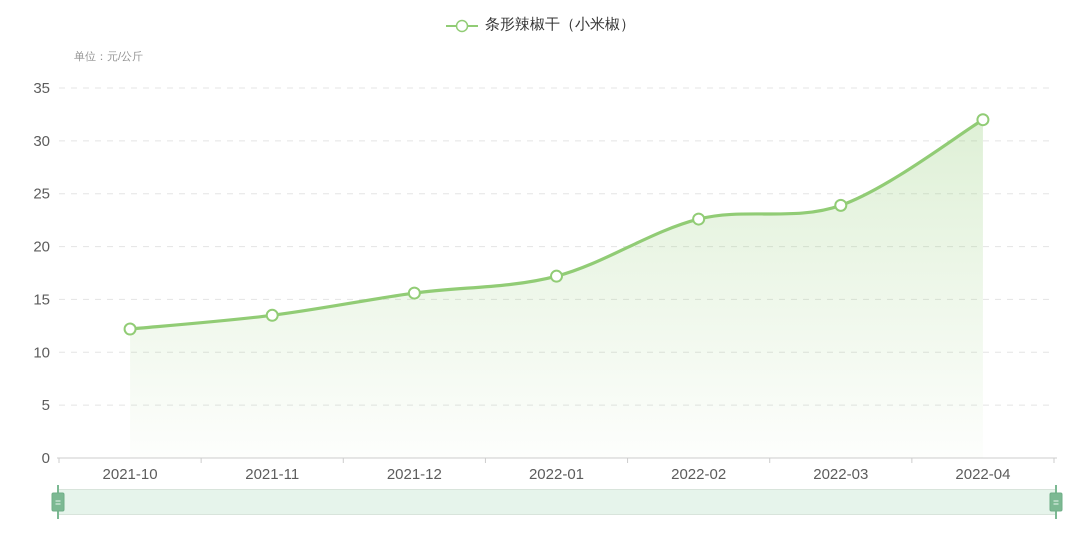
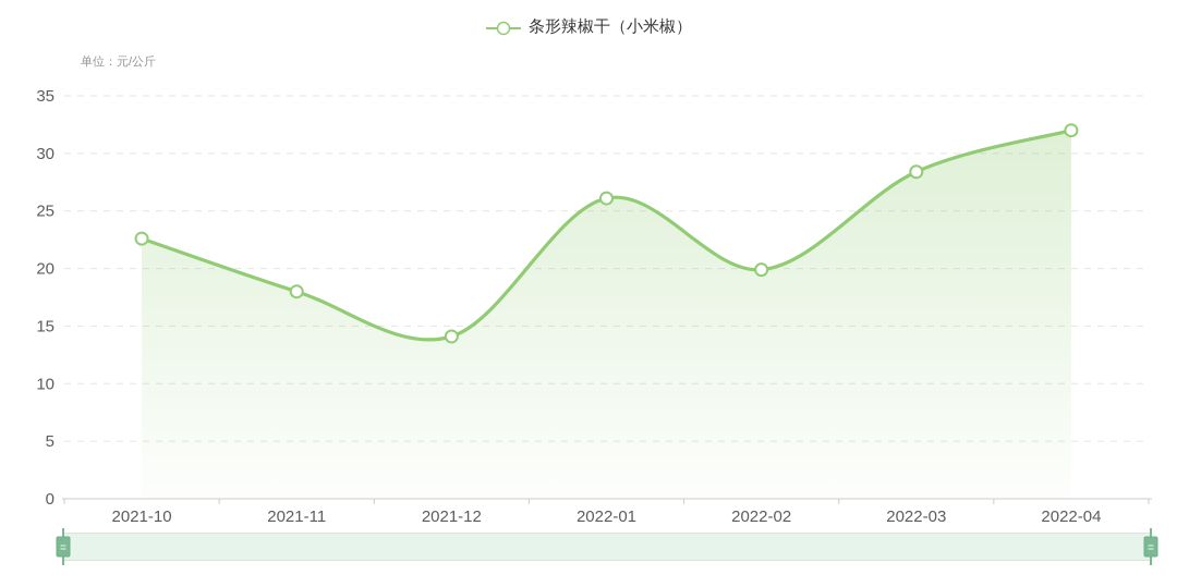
2021-10: 12.2 -> 22.6
2021-11: 13.5 -> 18.0
2021-12: 15.6 -> 14.1
2022-01: 17.2 -> 26.1
2022-02: 22.6 -> 19.9
2022-03: 23.9 -> 28.4
